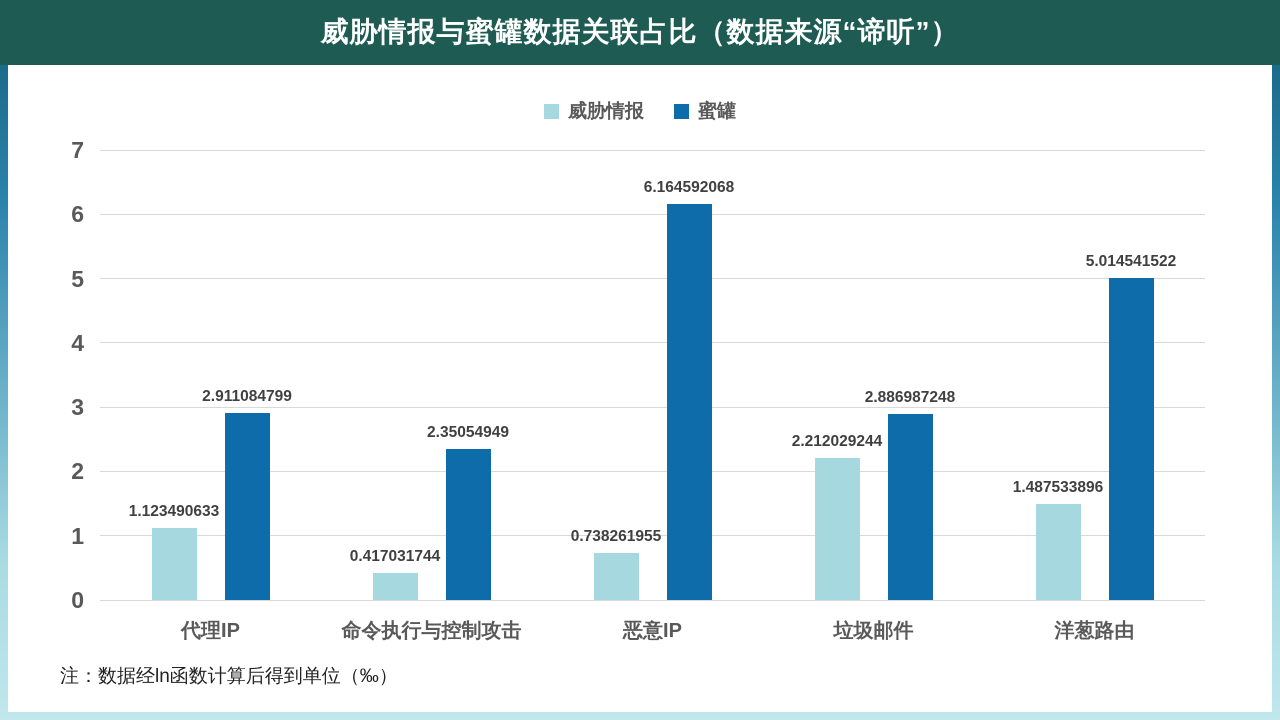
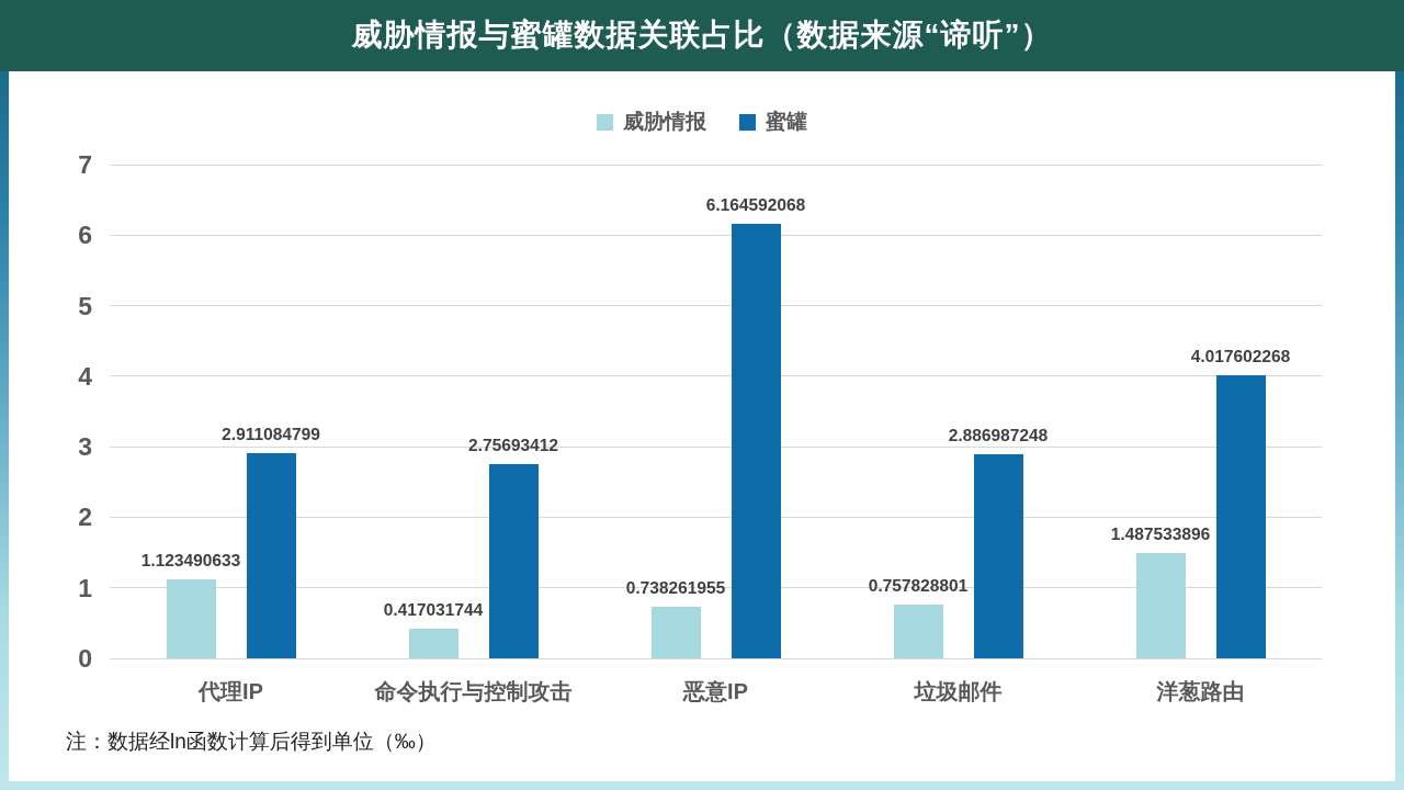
蜜罐/命令执行与控制攻击: 2.35054949 -> 2.75693412
威胁情报/垃圾邮件: 2.212029244 -> 0.757828801
蜜罐/洋葱路由: 5.014541522 -> 4.017602268
